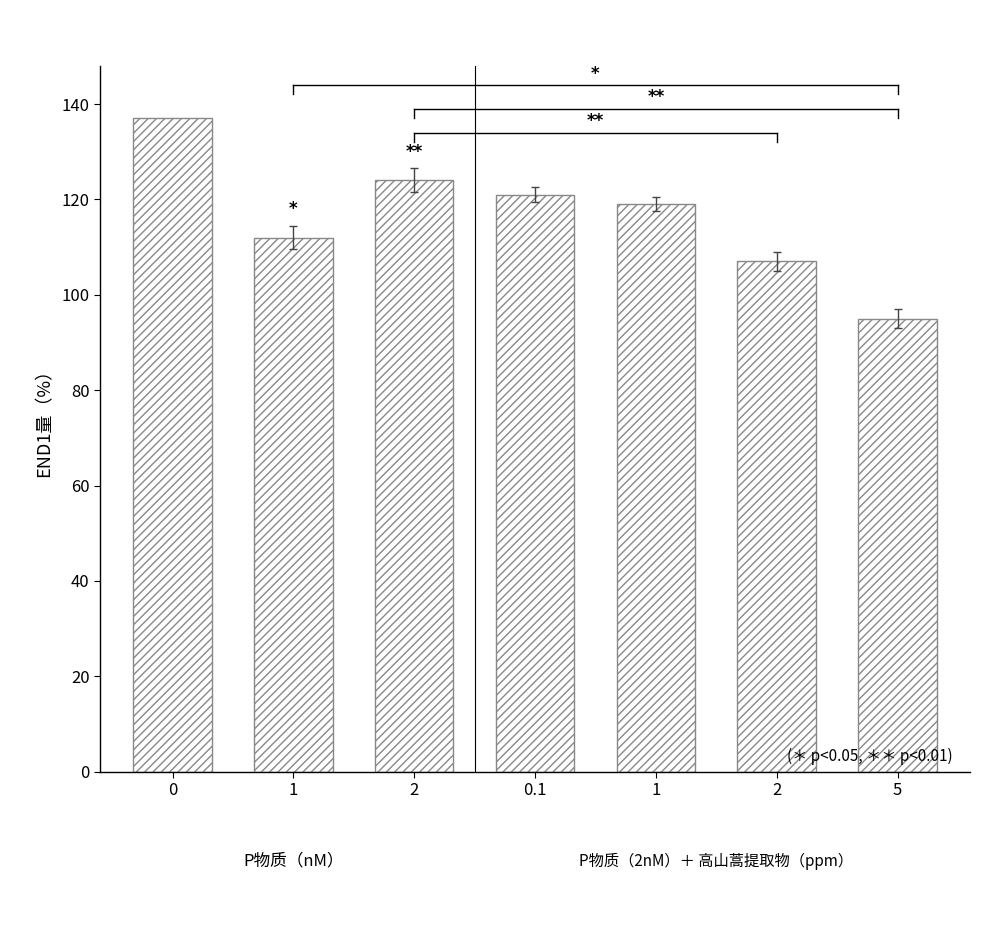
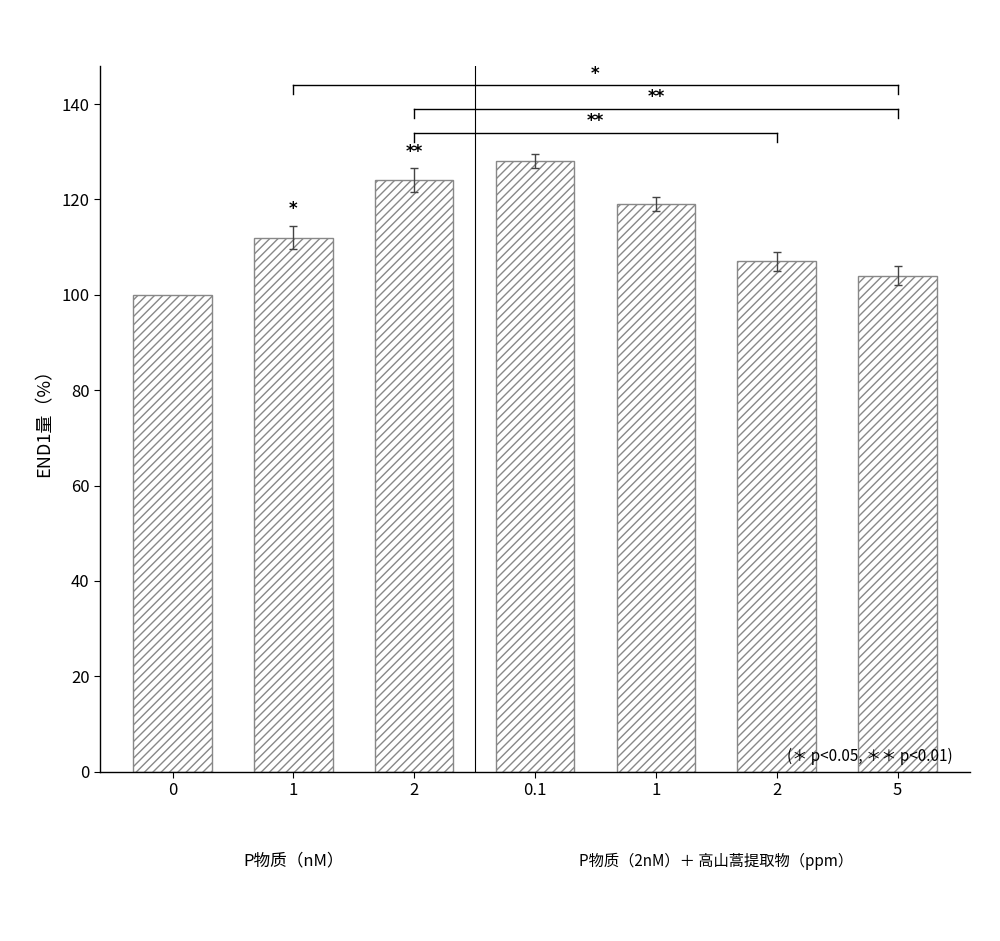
0: 137 -> 100
0.1: 121 -> 128
5: 95 -> 104
